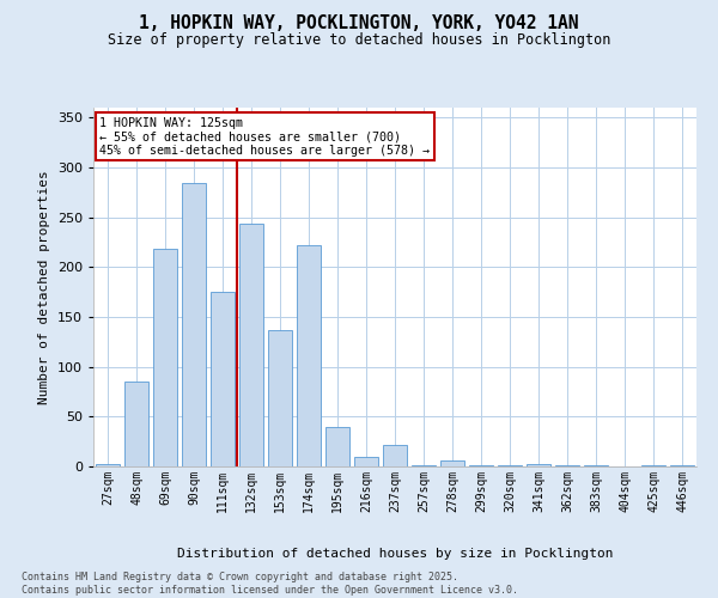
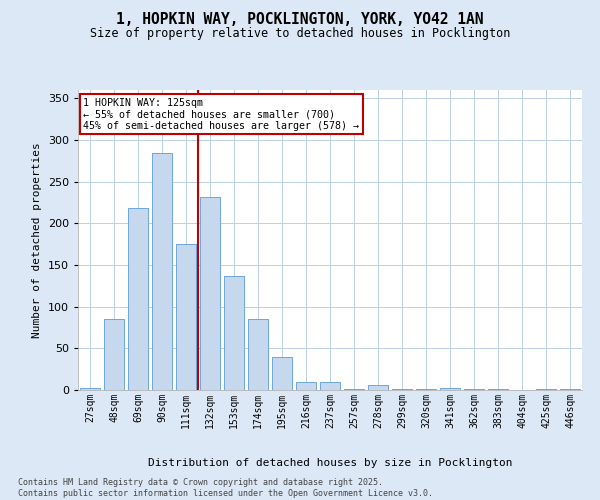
132sqm: 244 -> 232
174sqm: 222 -> 85
237sqm: 22 -> 10
